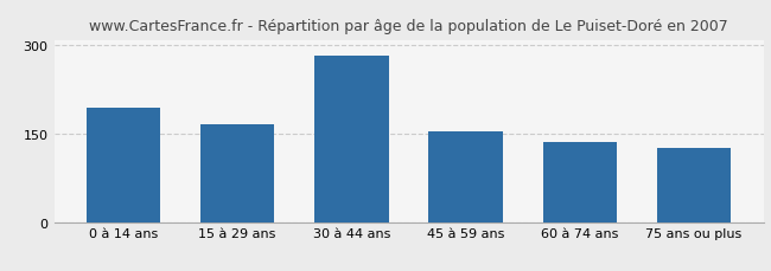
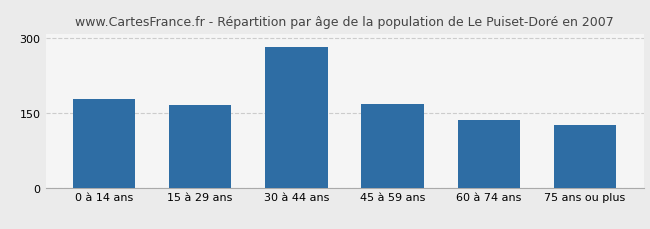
0 à 14 ans: 195 -> 178
45 à 59 ans: 155 -> 168
